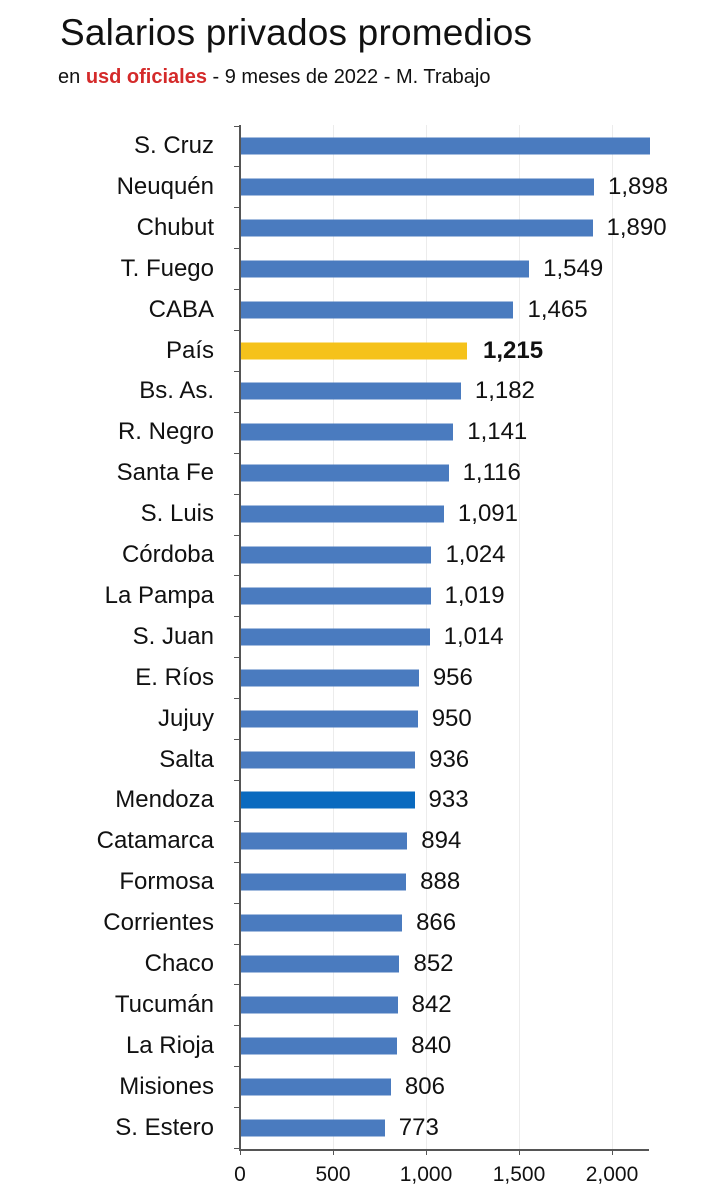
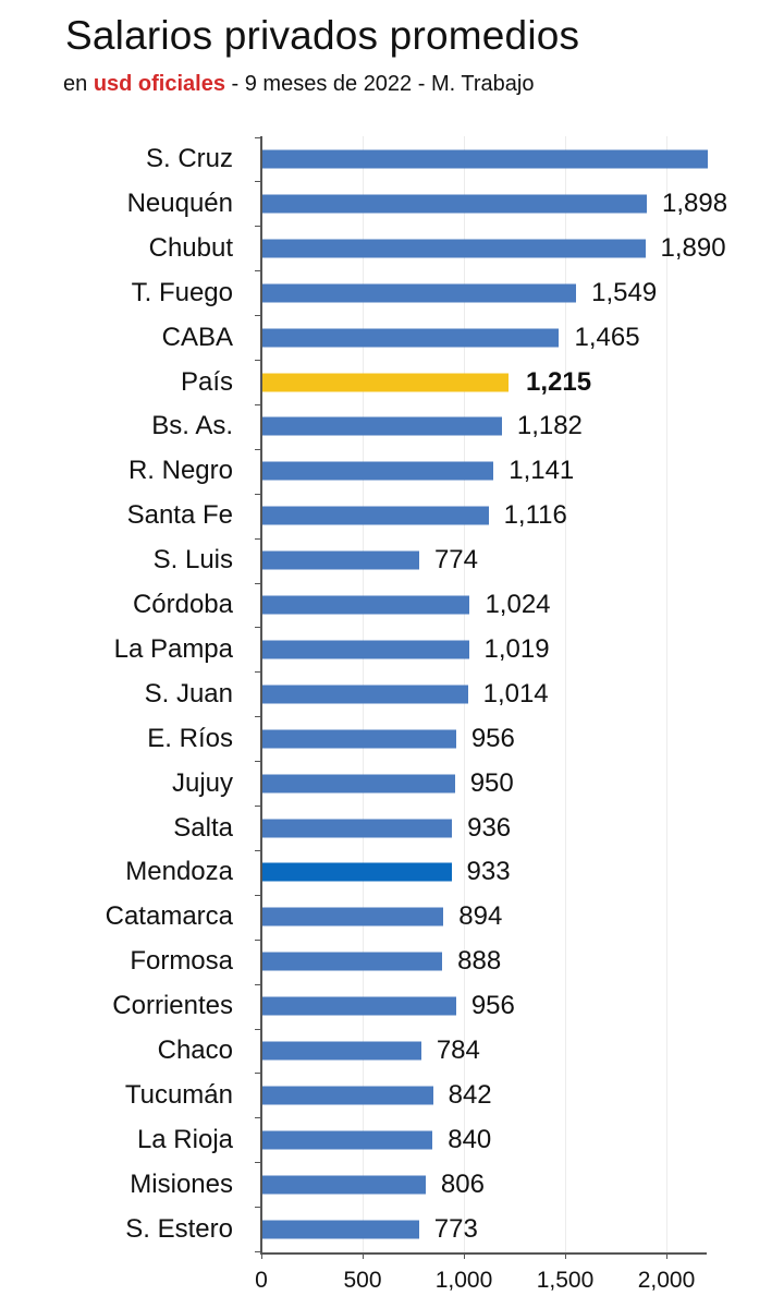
S. Luis: 1,091 -> 774
Corrientes: 866 -> 956
Chaco: 852 -> 784
